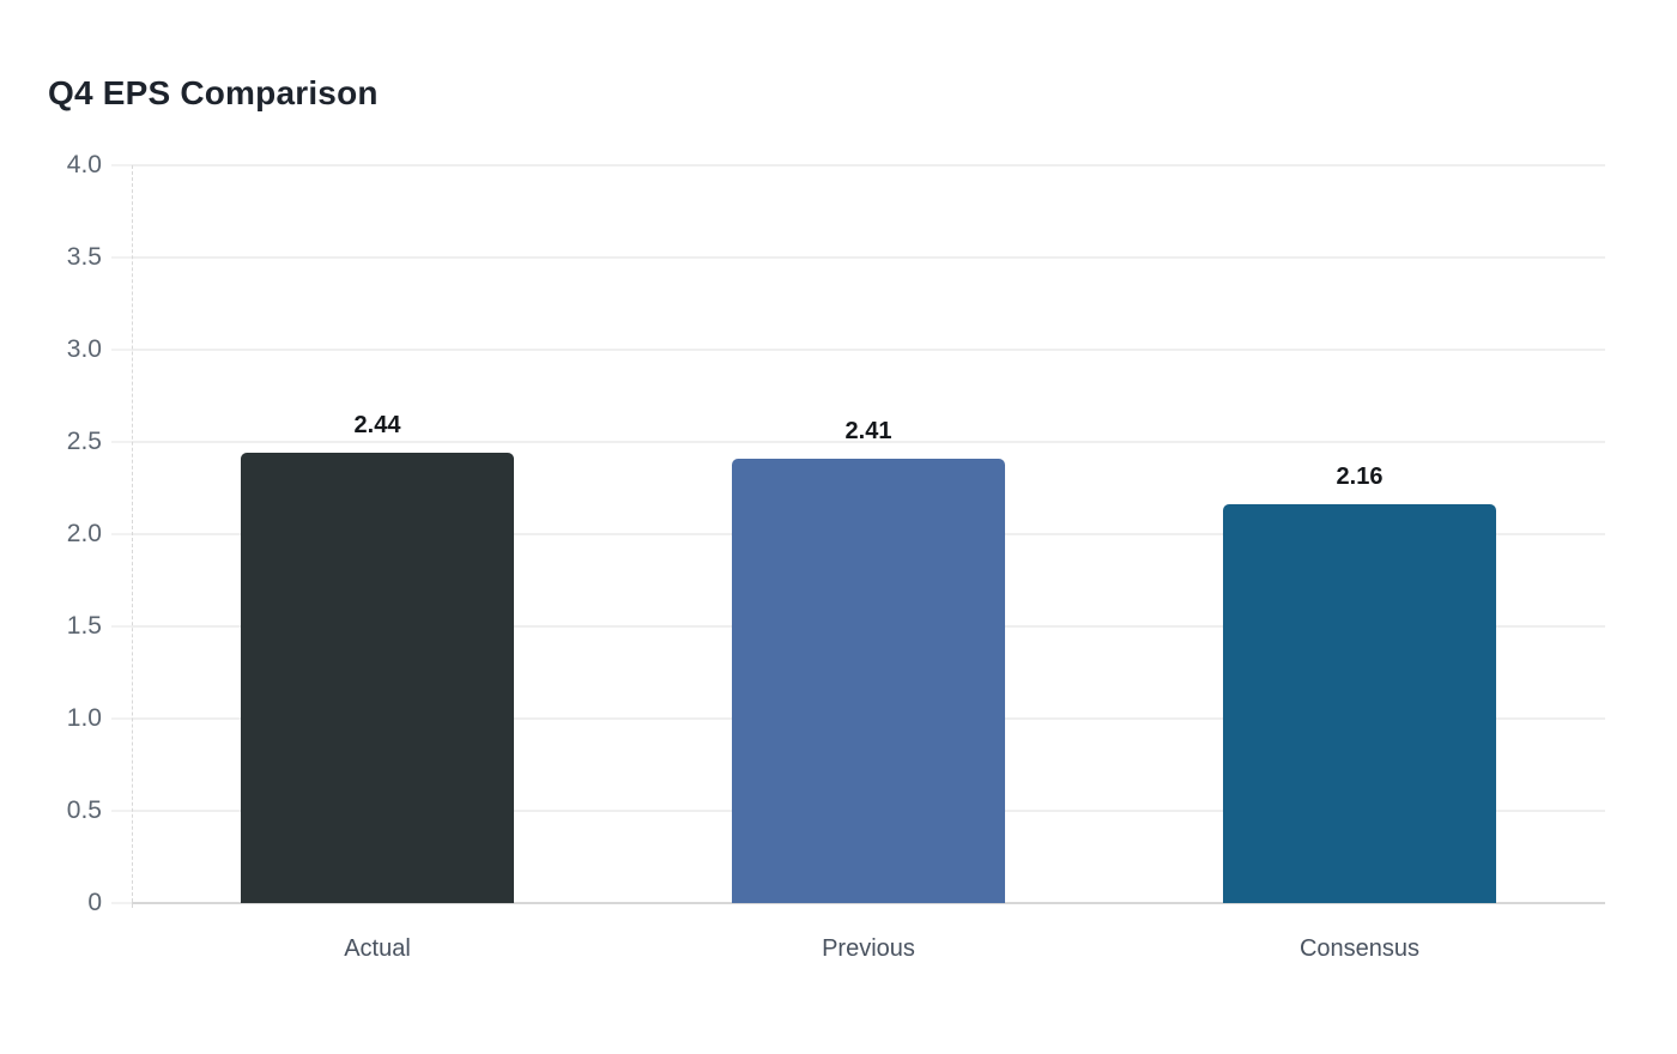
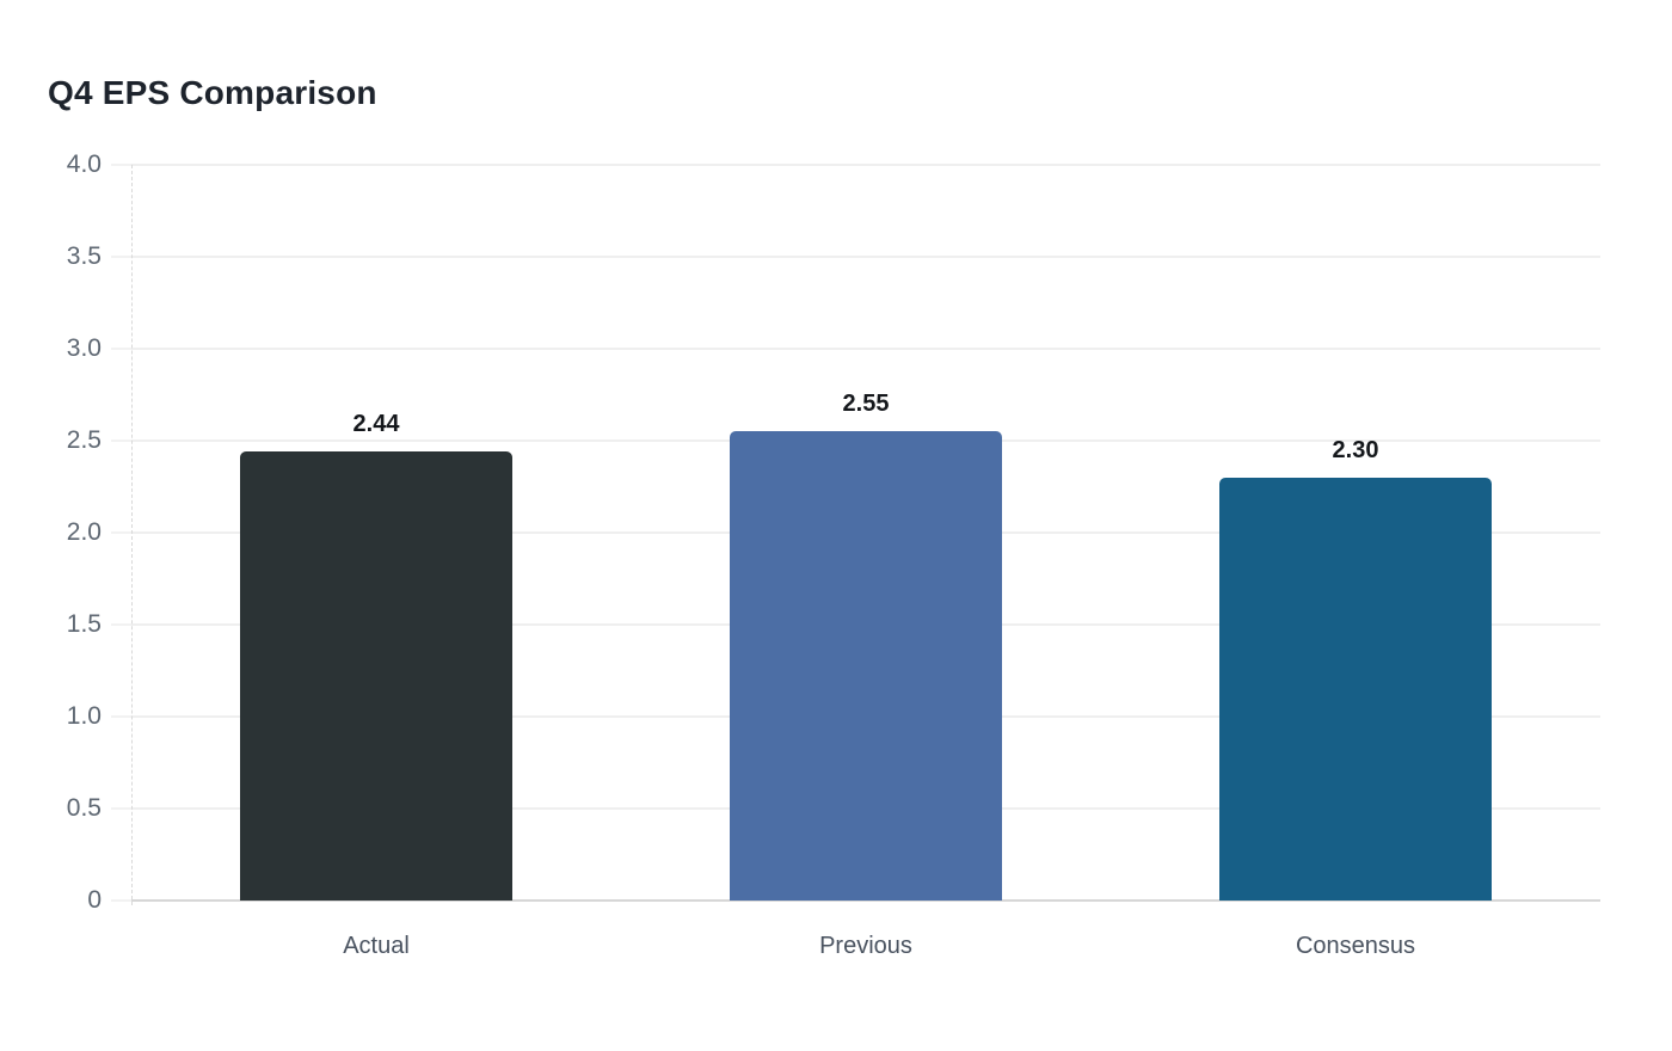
Previous: 2.41 -> 2.55
Consensus: 2.16 -> 2.30
